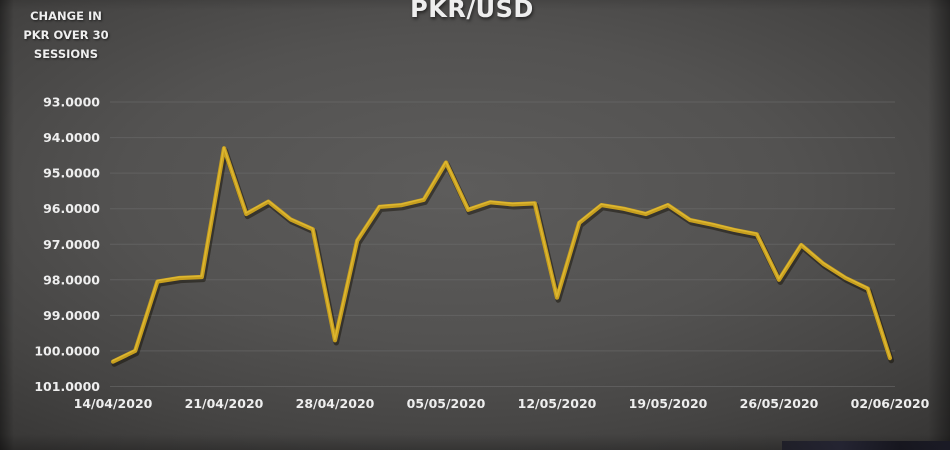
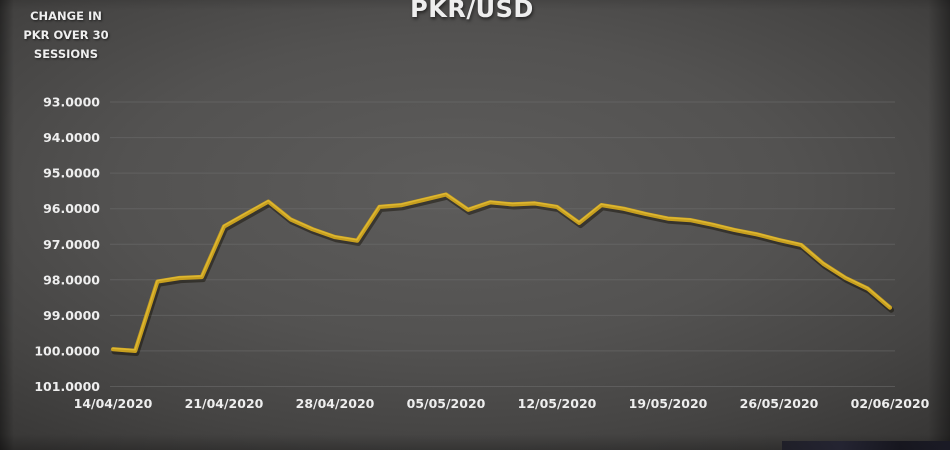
14/04/2020: 100.3 -> 100.0
21/04/2020: 94.3 -> 96.5
28/04/2020: 99.7 -> 96.8
05/05/2020: 94.7 -> 95.6
12/05/2020: 98.5 -> 96.0
19/05/2020: 95.9 -> 96.3
26/05/2020: 98.0 -> 96.9
02/06/2020: 100.2 -> 98.8
